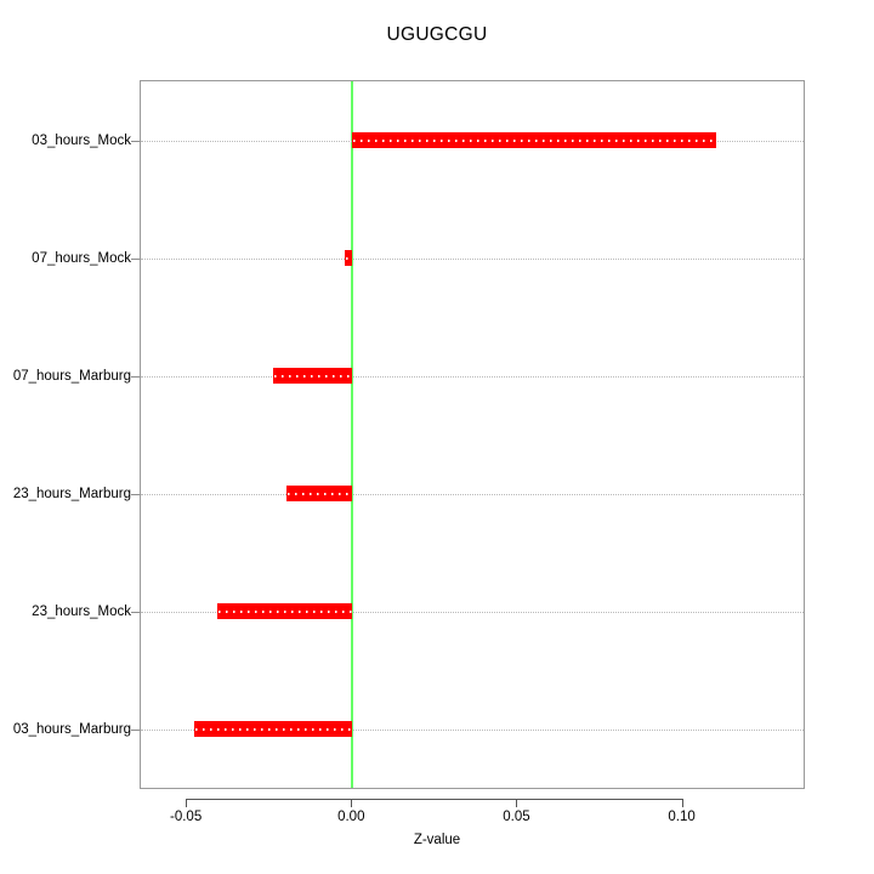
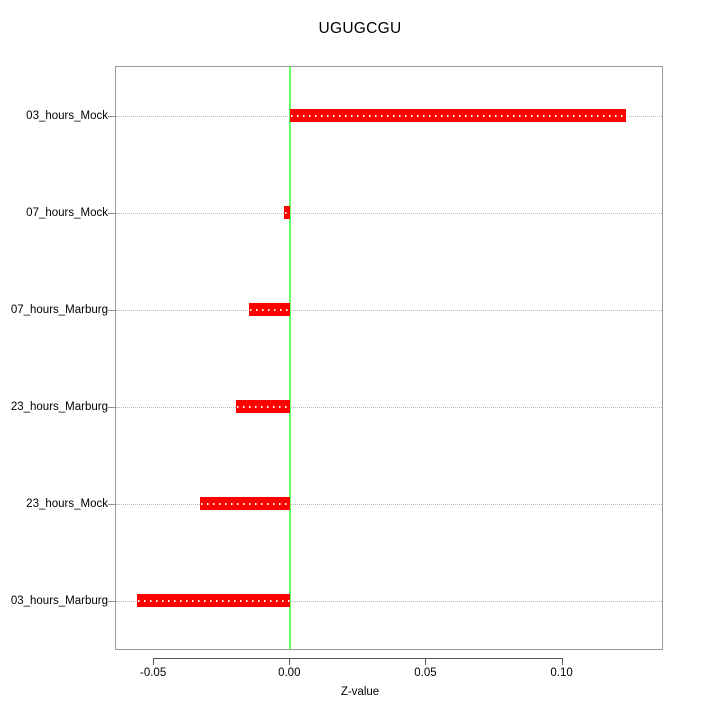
03_hours_Mock: 0.110 -> 0.123
07_hours_Marburg: -0.024 -> -0.015
23_hours_Mock: -0.041 -> -0.033
03_hours_Marburg: -0.048 -> -0.056
